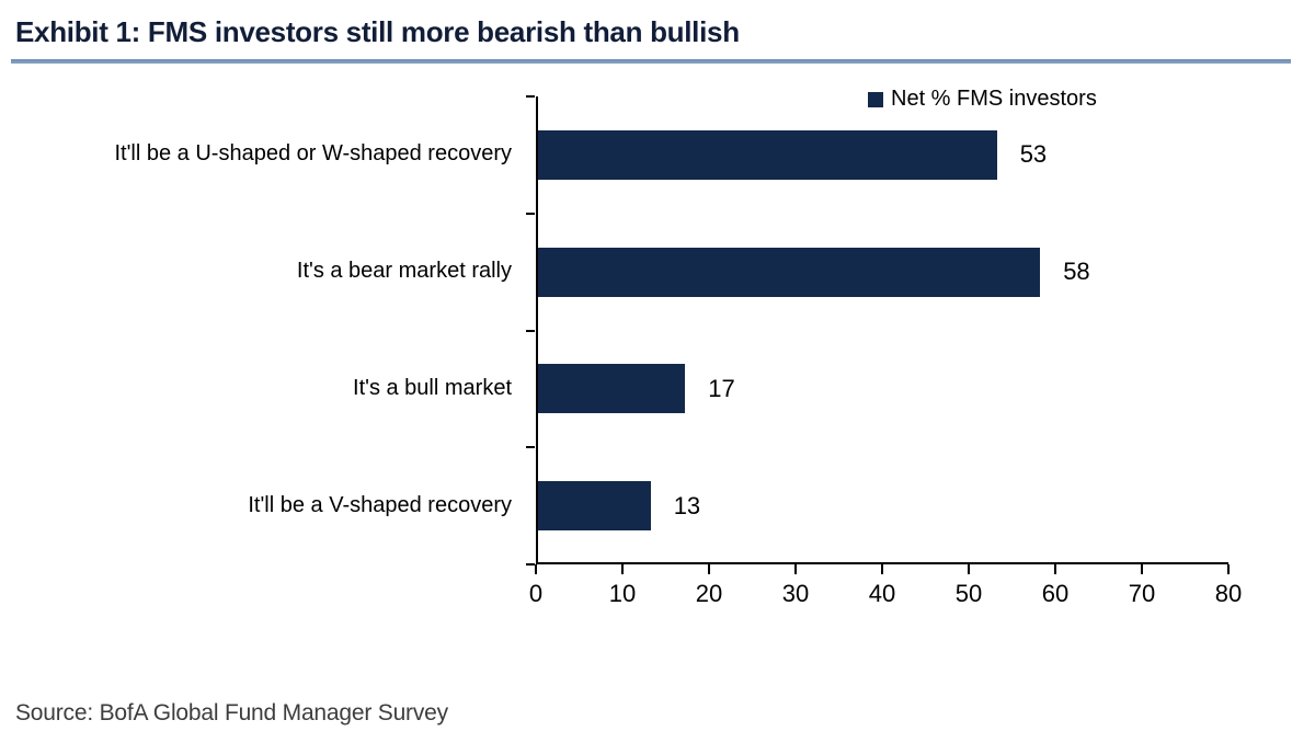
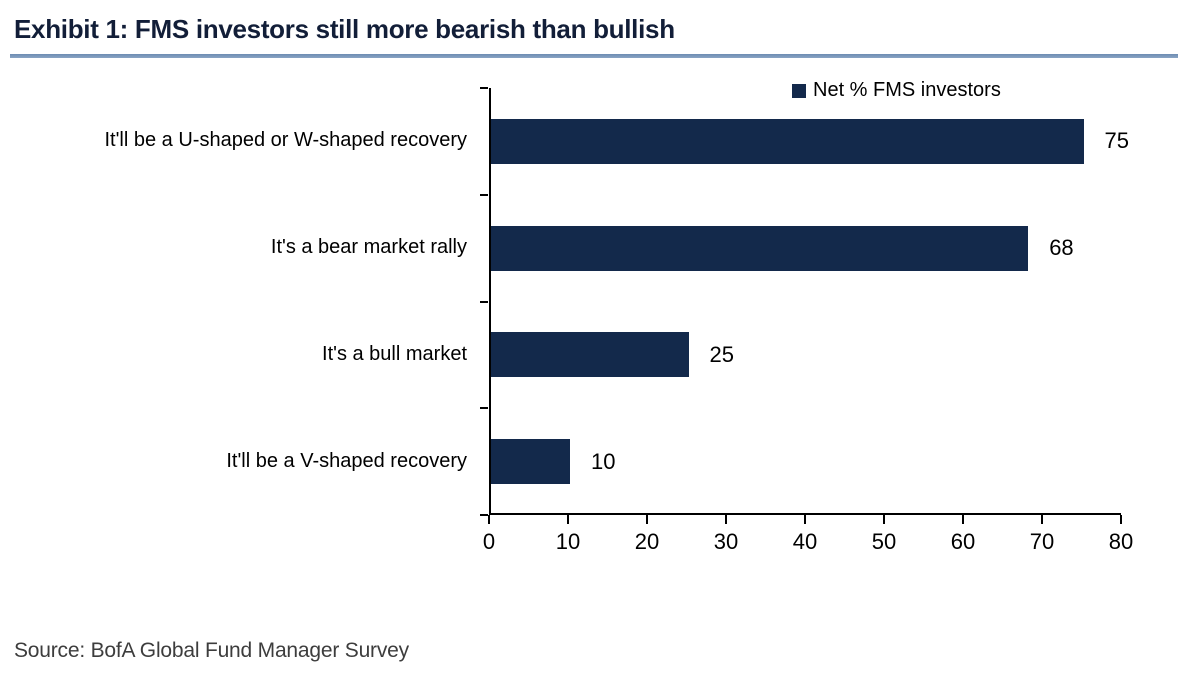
It'll be a U-shaped or W-shaped recovery: 53 -> 75
It's a bear market rally: 58 -> 68
It's a bull market: 17 -> 25
It'll be a V-shaped recovery: 13 -> 10
